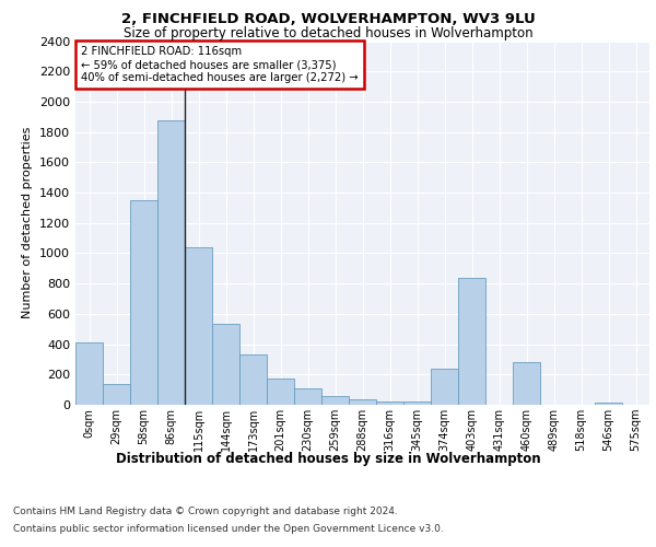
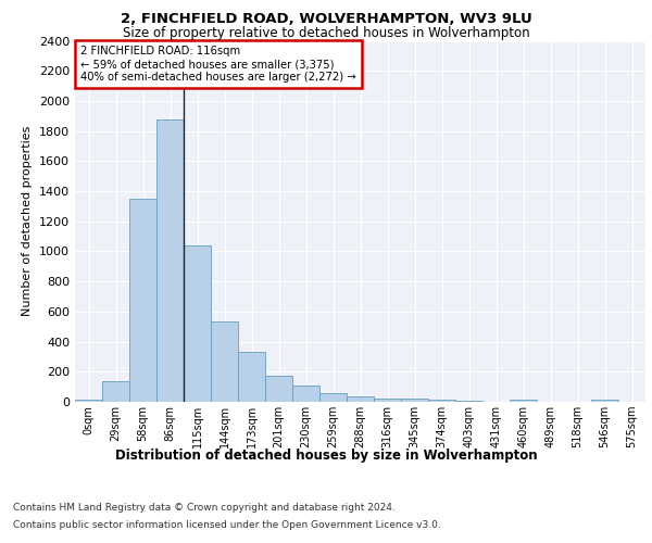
0sqm: 410 -> 20
374sqm: 240 -> 20
403sqm: 840 -> 0
460sqm: 280 -> 20
